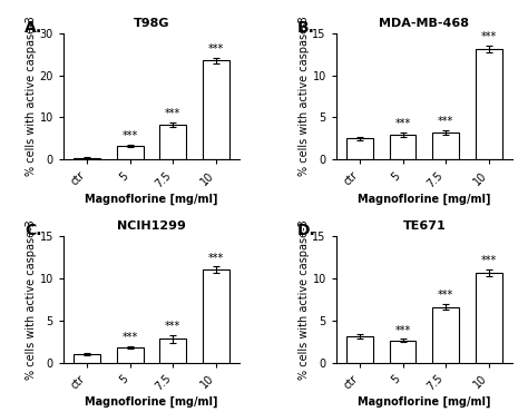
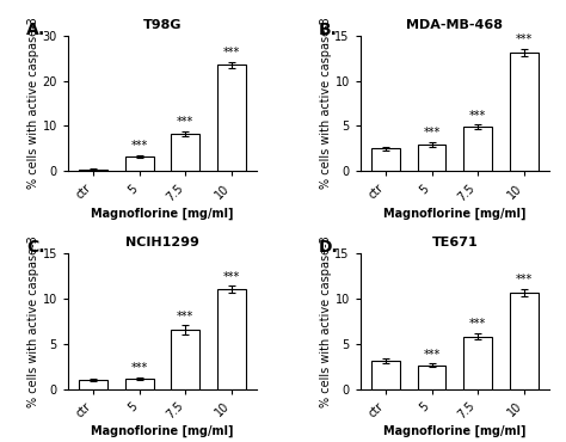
MDA-MB-468/7.5: 3.2 -> 4.9
NCIH1299/5: 1.8 -> 1.1
NCIH1299/7.5: 2.8 -> 6.5
TE671/7.5: 6.6 -> 5.8
